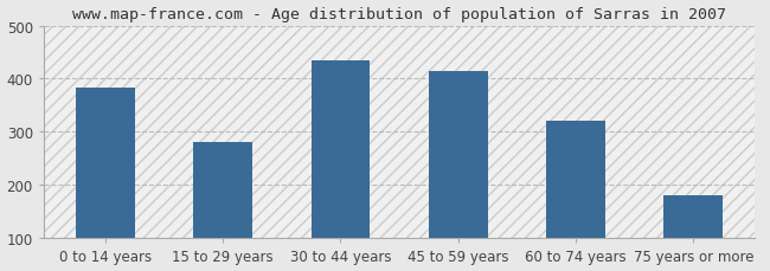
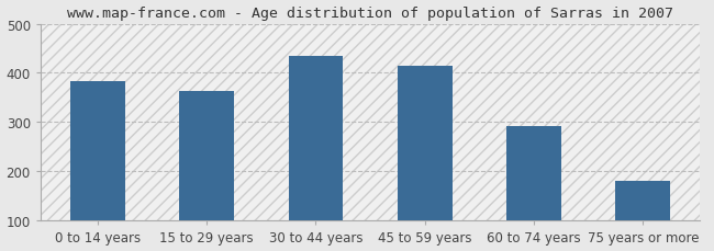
15 to 29 years: 280 -> 363
60 to 74 years: 320 -> 293
